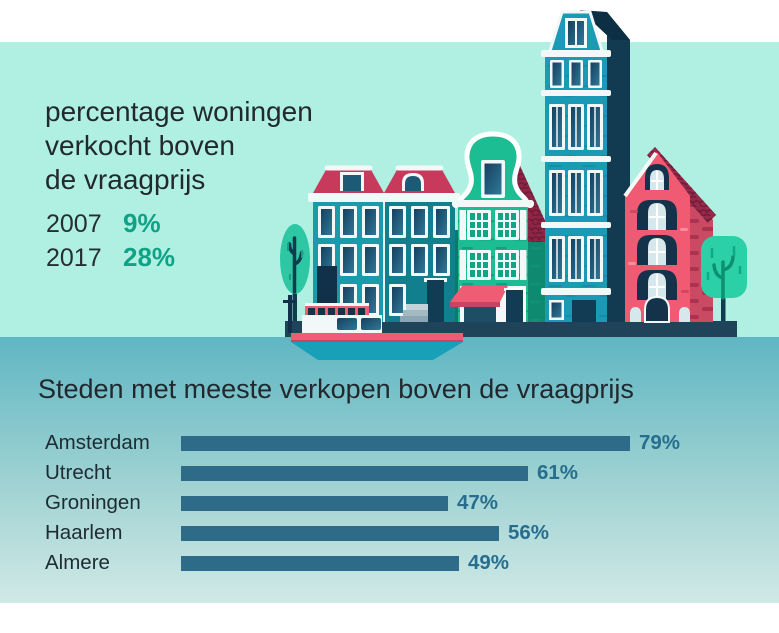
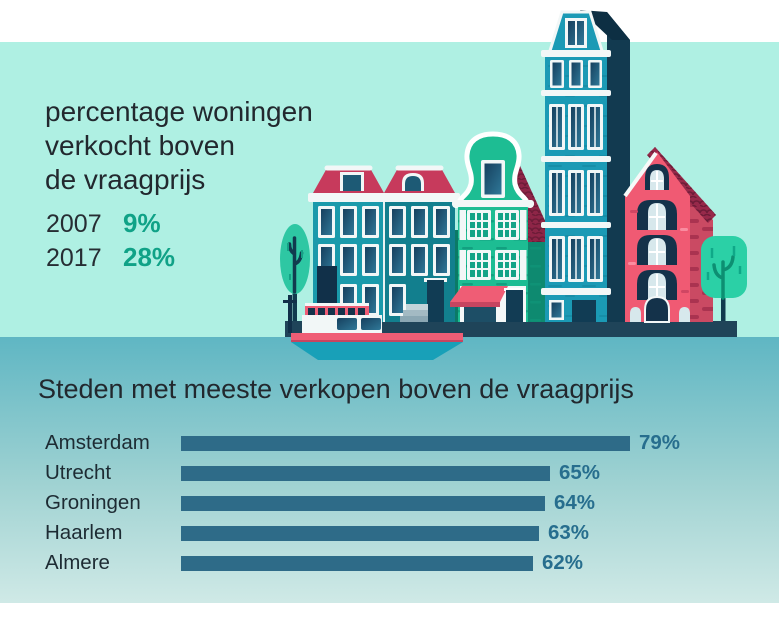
Utrecht: 61% -> 65%
Groningen: 47% -> 64%
Haarlem: 56% -> 63%
Almere: 49% -> 62%
